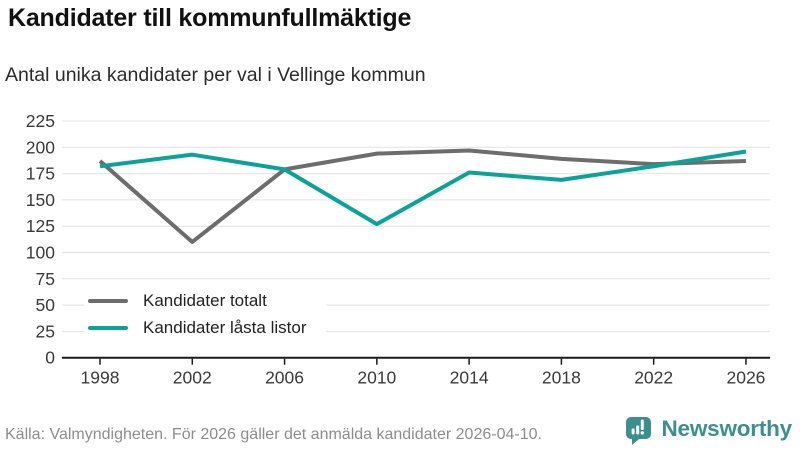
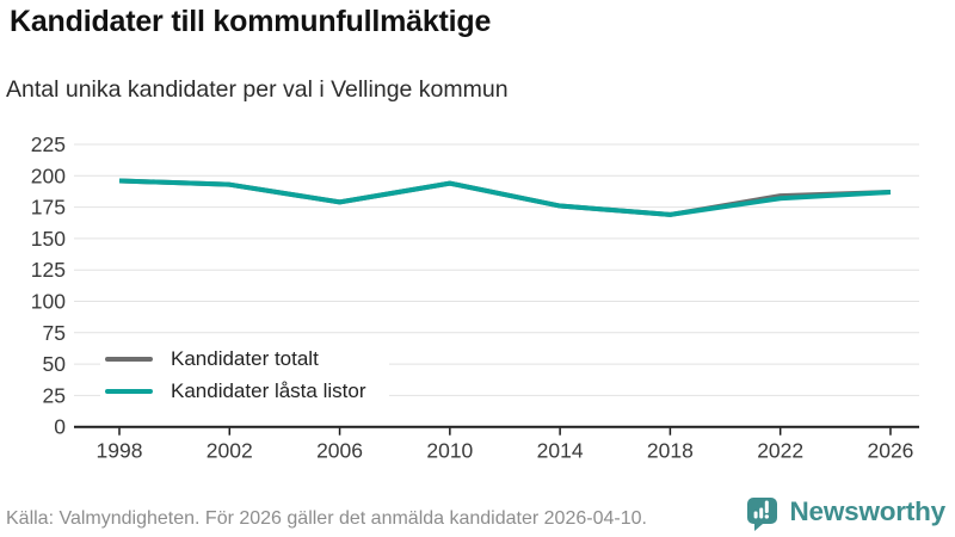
Kandidater totalt/1998: 187 -> 196
Kandidater låsta listor/1998: 182 -> 196
Kandidater totalt/2002: 110 -> 193
Kandidater låsta listor/2010: 127 -> 194
Kandidater totalt/2014: 197 -> 176
Kandidater totalt/2018: 189 -> 169
Kandidater låsta listor/2026: 196 -> 187
